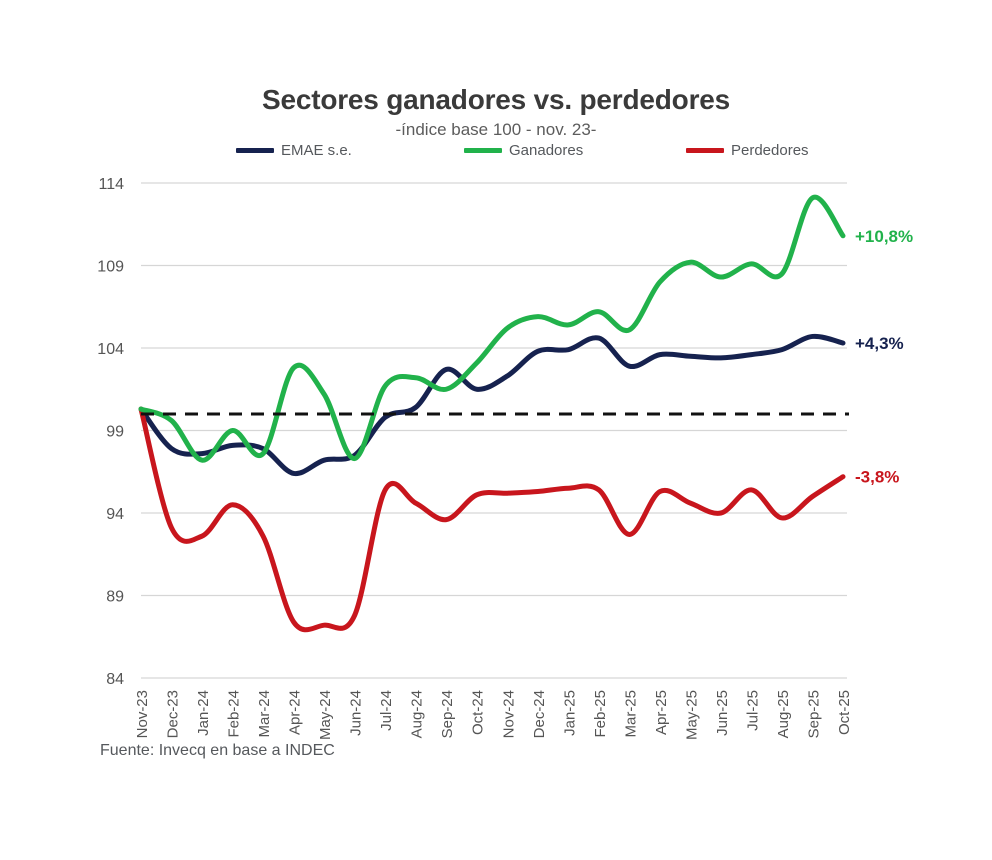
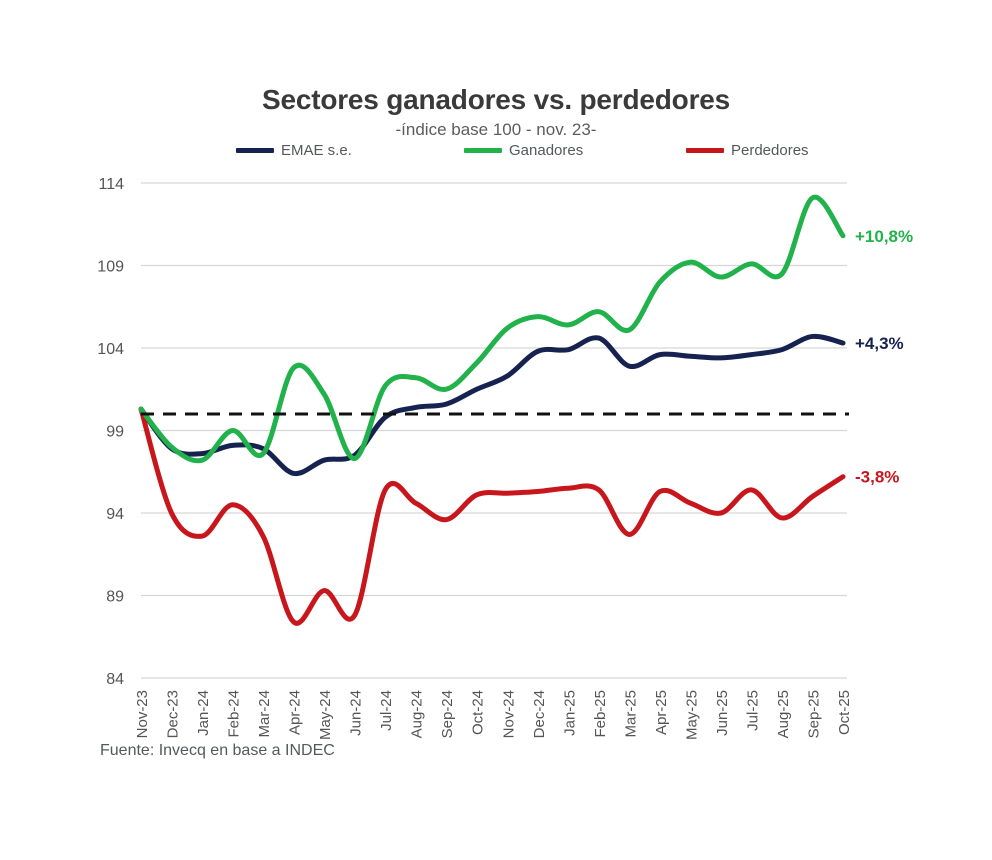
Ganadores/Dec-23: 99.6 -> 98.0
Perdedores/Dec-23: 93.1 -> 94.0
Perdedores/May-24: 87.2 -> 89.3
EMAE s.e./Sep-24: 102.7 -> 100.6
